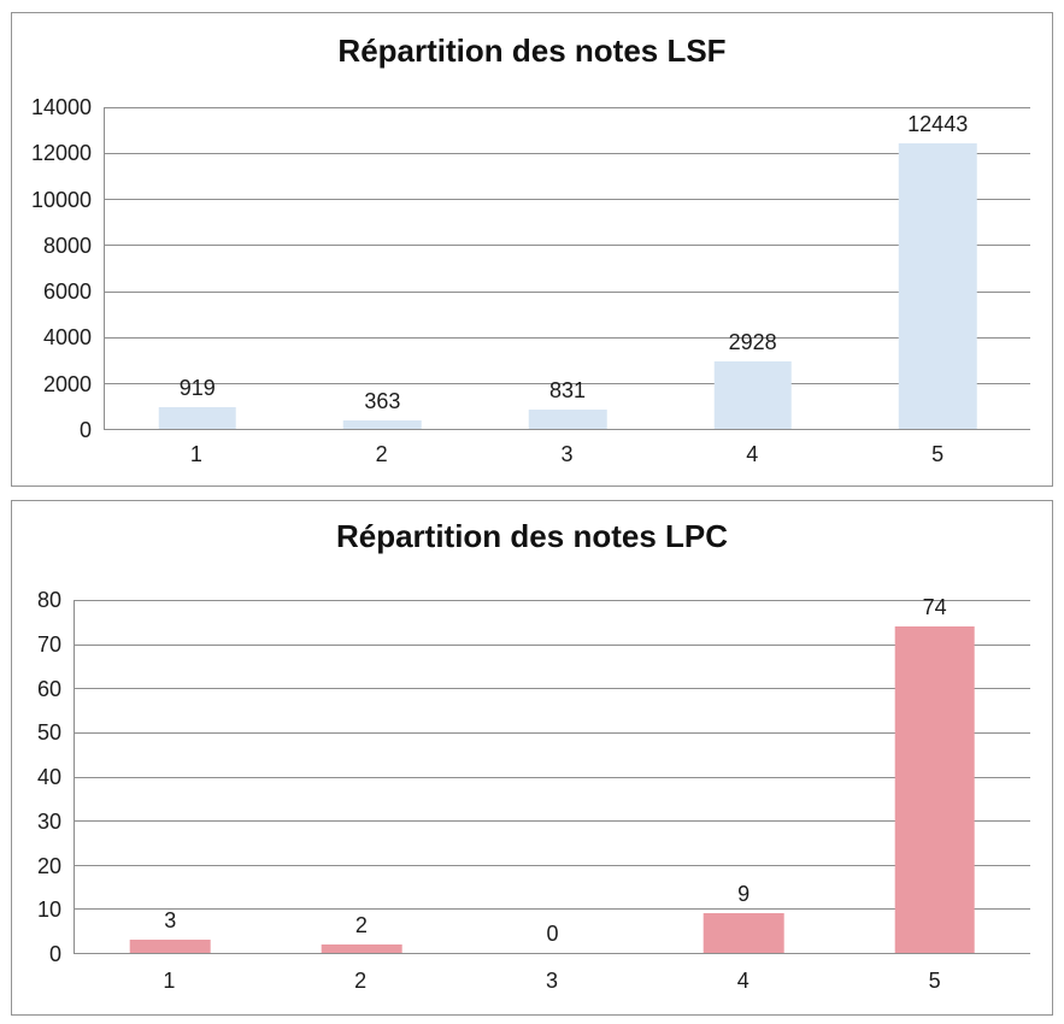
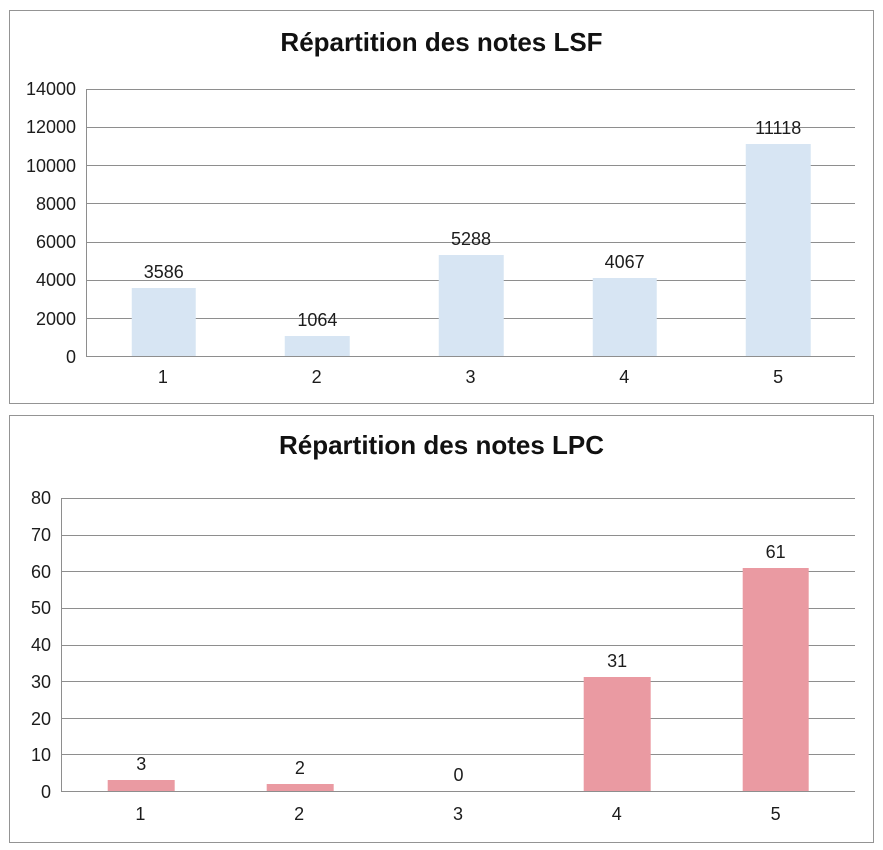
Répartition des notes LSF/1: 919 -> 3586
Répartition des notes LSF/2: 363 -> 1064
Répartition des notes LSF/3: 831 -> 5288
Répartition des notes LSF/4: 2928 -> 4067
Répartition des notes LSF/5: 12443 -> 11118
Répartition des notes LPC/4: 9 -> 31
Répartition des notes LPC/5: 74 -> 61
